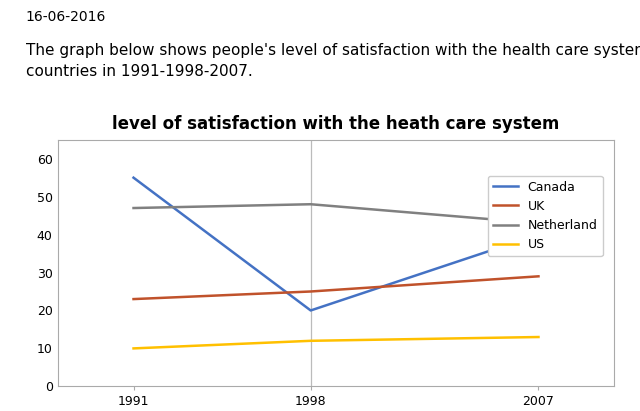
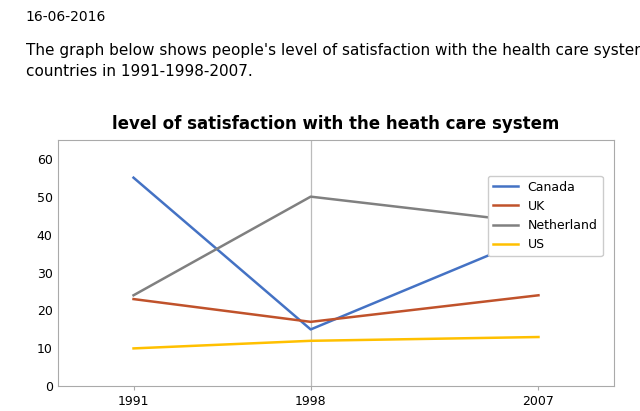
Netherland/1991: 47 -> 24
Canada/1998: 20 -> 15
UK/1998: 25 -> 17
Netherland/1998: 48 -> 50
UK/2007: 29 -> 24
